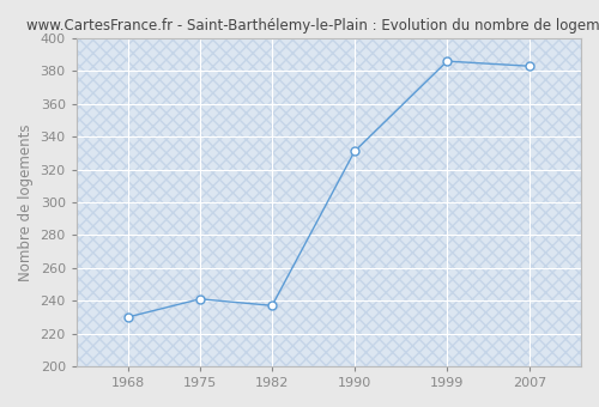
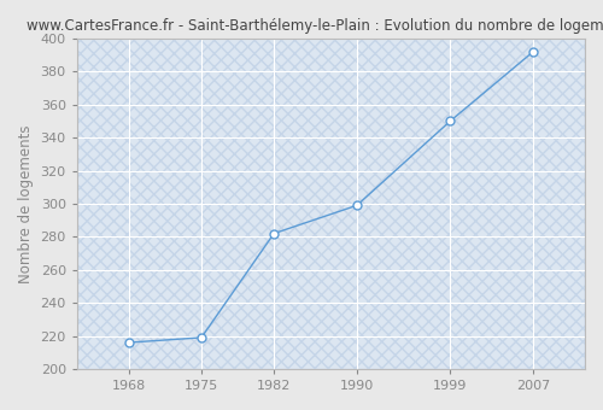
1968: 230 -> 216
1975: 241 -> 219
1982: 237 -> 282
1990: 331 -> 299
1999: 386 -> 350
2007: 383 -> 392
